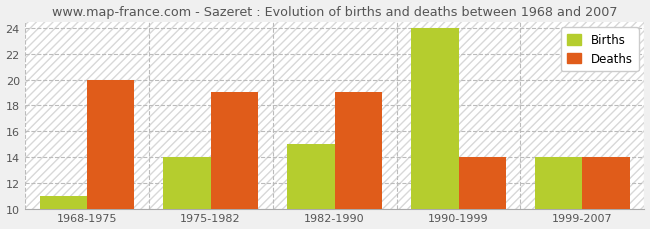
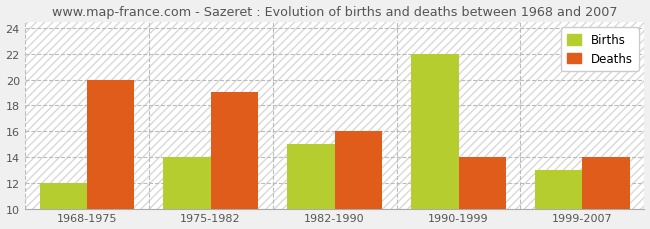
Births/1968-1975: 11 -> 12
Deaths/1982-1990: 19 -> 16
Births/1990-1999: 24 -> 22
Births/1999-2007: 14 -> 13
